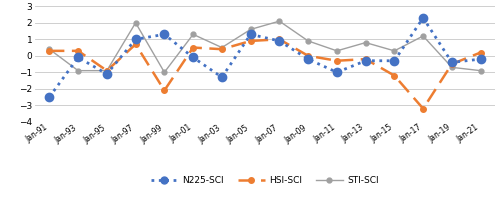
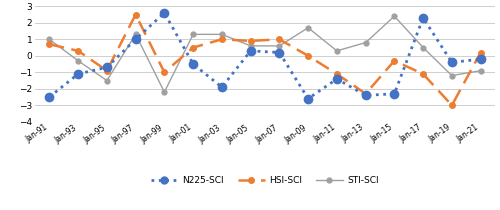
HSI-SCI/Jan-91: 0.3 -> 0.7
STI-SCI/Jan-91: 0.4 -> 1.0
N225-SCI/Jan-93: -0.1 -> -1.1
STI-SCI/Jan-93: -0.9 -> -0.3
N225-SCI/Jan-95: -1.1 -> -0.7
STI-SCI/Jan-95: -0.9 -> -1.5
HSI-SCI/Jan-97: 0.7 -> 2.5
STI-SCI/Jan-97: 2.0 -> 1.3
N225-SCI/Jan-99: 1.3 -> 2.6
HSI-SCI/Jan-99: -2.1 -> -1.0
STI-SCI/Jan-99: -1.0 -> -2.2
N225-SCI/Jan-01: -0.1 -> -0.5
N225-SCI/Jan-03: -1.3 -> -1.9
HSI-SCI/Jan-03: 0.4 -> 1.0
STI-SCI/Jan-03: 0.5 -> 1.3
N225-SCI/Jan-05: 1.3 -> 0.3
STI-SCI/Jan-05: 1.6 -> 0.6
N225-SCI/Jan-07: 0.9 -> 0.2
STI-SCI/Jan-07: 2.1 -> 0.6
N225-SCI/Jan-09: -0.2 -> -2.6
STI-SCI/Jan-09: 0.9 -> 1.7
N225-SCI/Jan-11: -1.0 -> -1.4
HSI-SCI/Jan-11: -0.3 -> -1.1
N225-SCI/Jan-13: -0.3 -> -2.4
HSI-SCI/Jan-13: -0.2 -> -2.3
N225-SCI/Jan-15: -0.3 -> -2.3
HSI-SCI/Jan-15: -1.2 -> -0.3
STI-SCI/Jan-15: 0.3 -> 2.4
HSI-SCI/Jan-17: -3.2 -> -1.1
STI-SCI/Jan-17: 1.2 -> 0.5
HSI-SCI/Jan-19: -0.5 -> -3.0
STI-SCI/Jan-19: -0.7 -> -1.2
